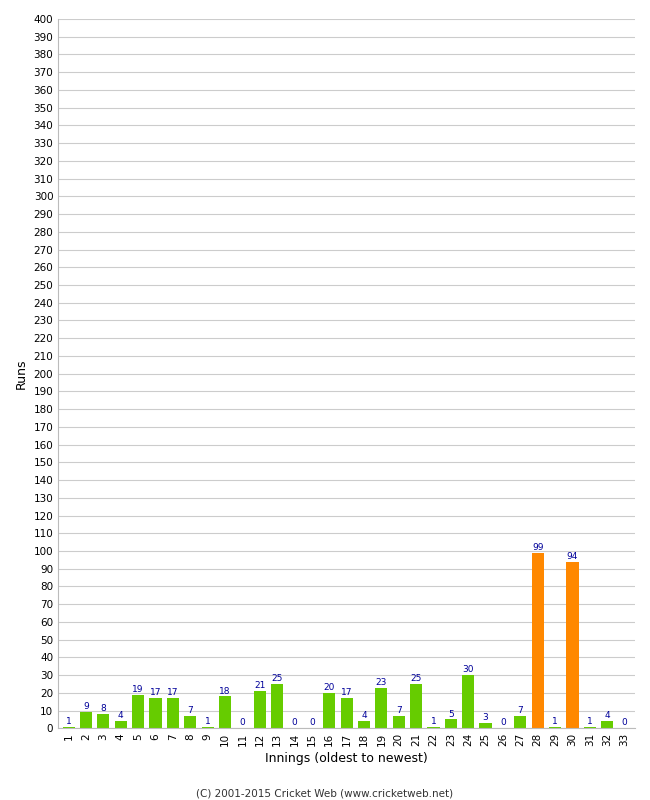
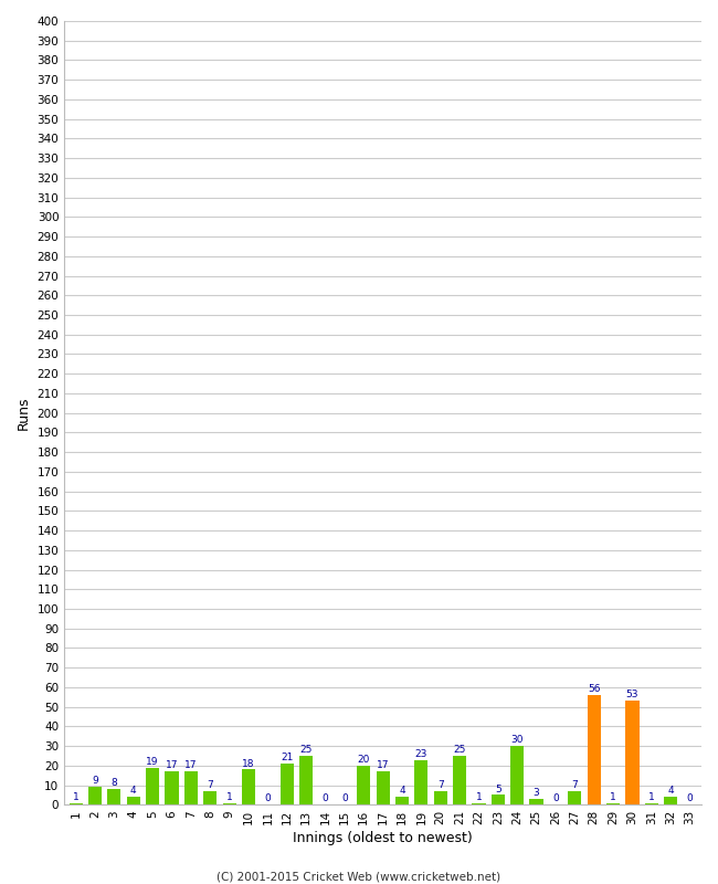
28: 99 -> 56
30: 94 -> 53
